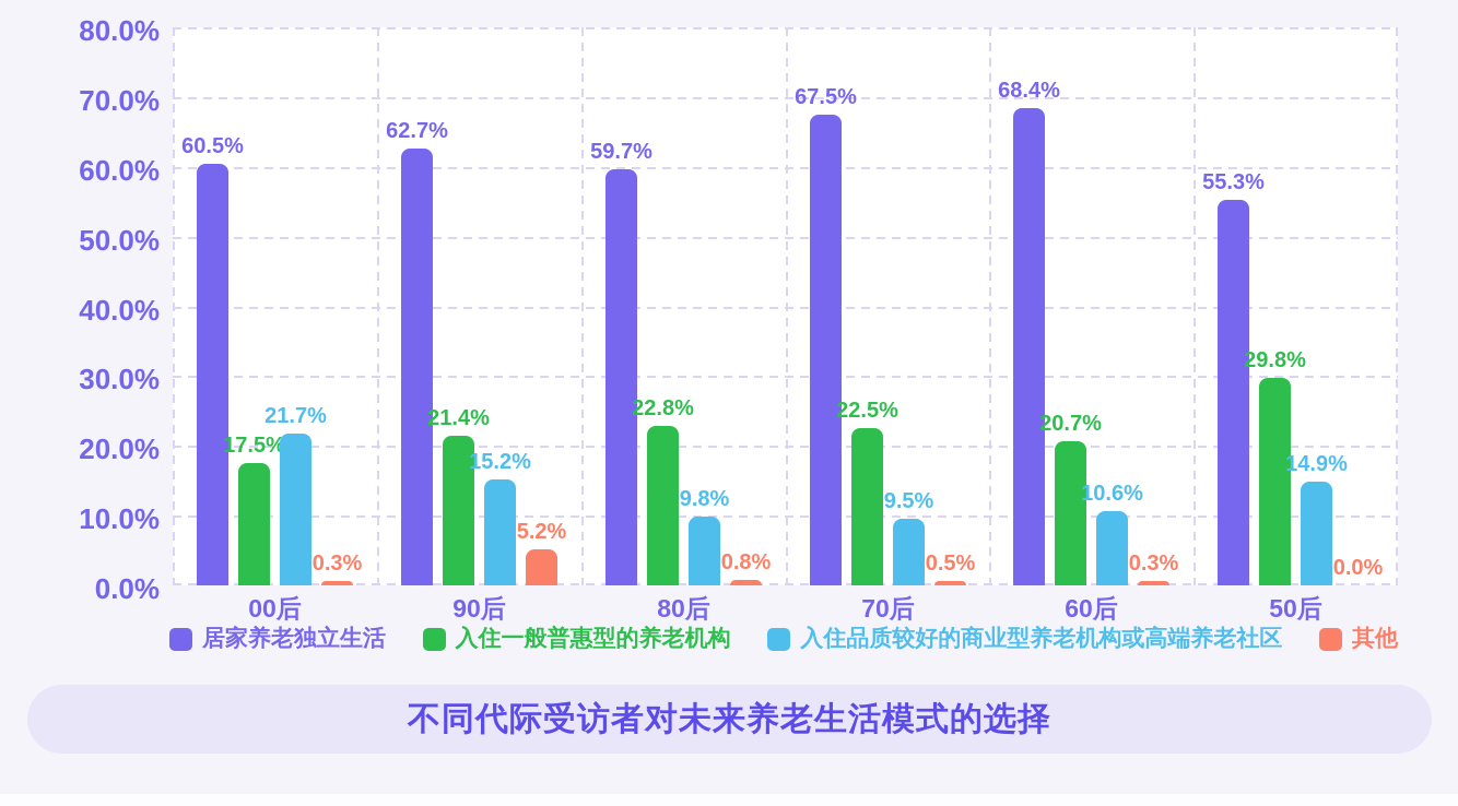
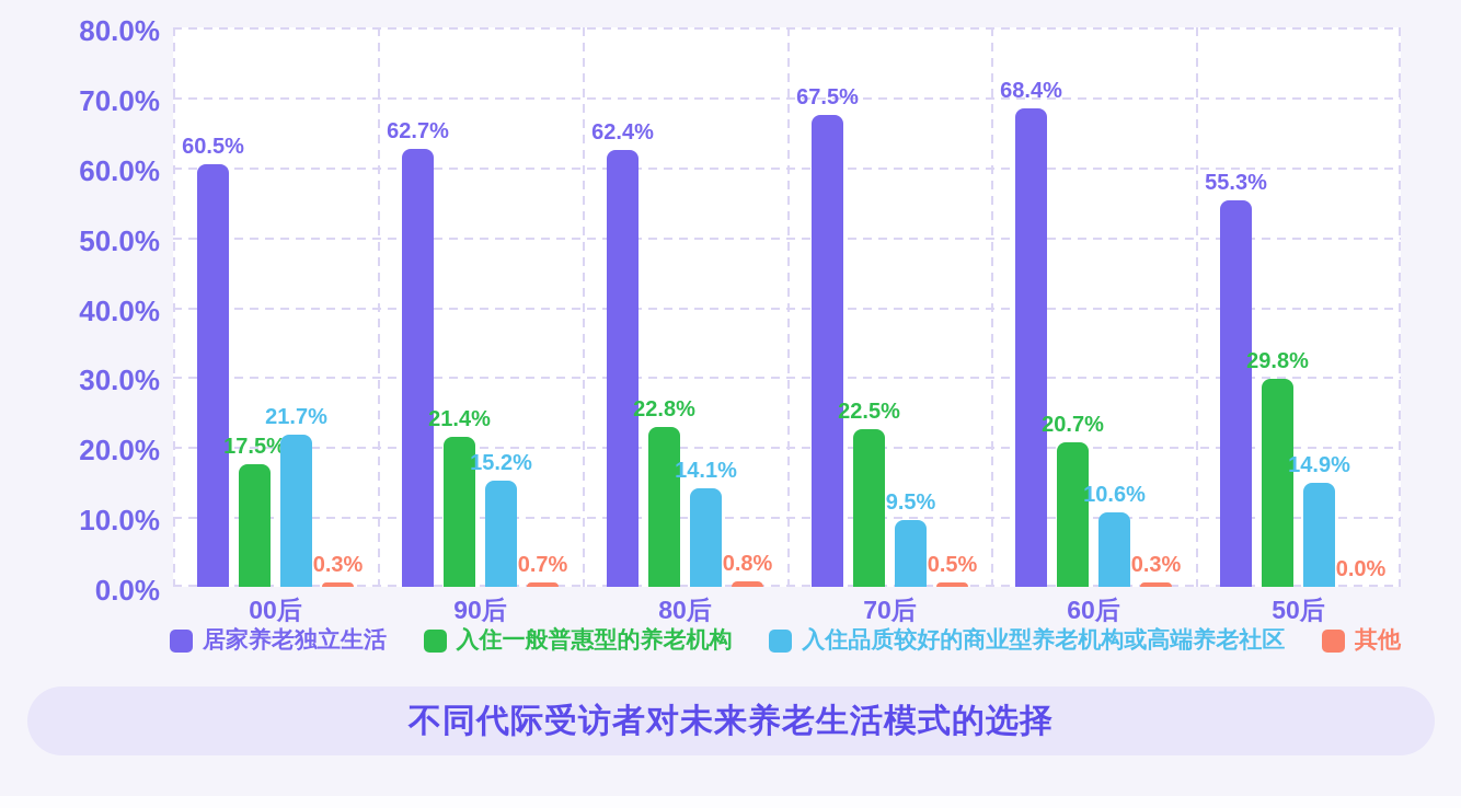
其他/90后: 5.2% -> 0.7%
居家养老独立生活/80后: 59.7% -> 62.4%
入住品质较好的商业型养老机构或高端养老社区/80后: 9.8% -> 14.1%
